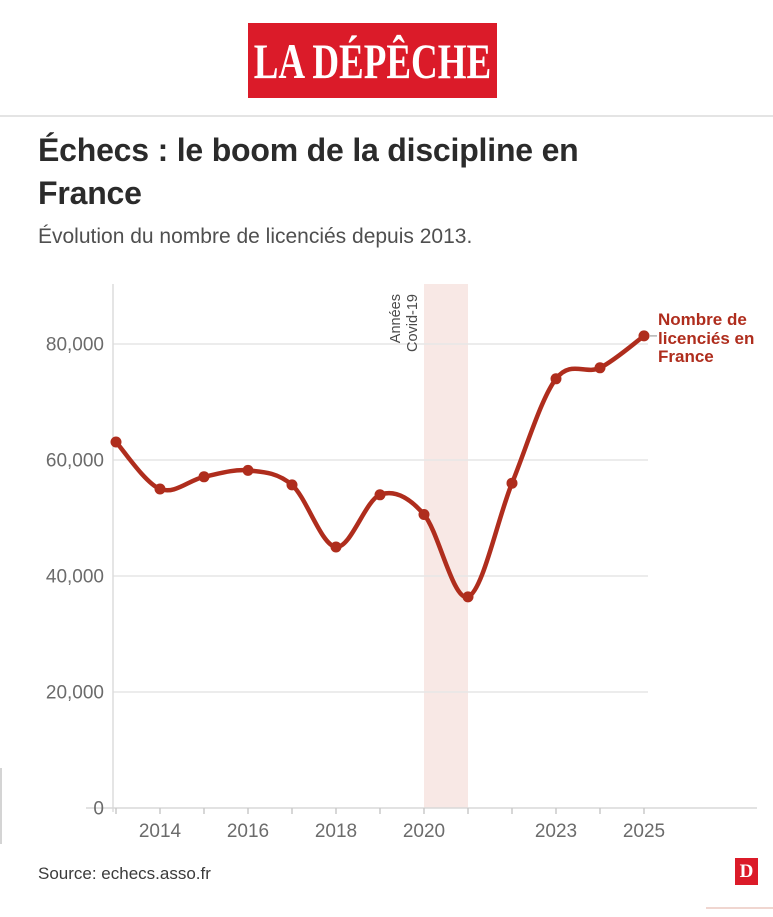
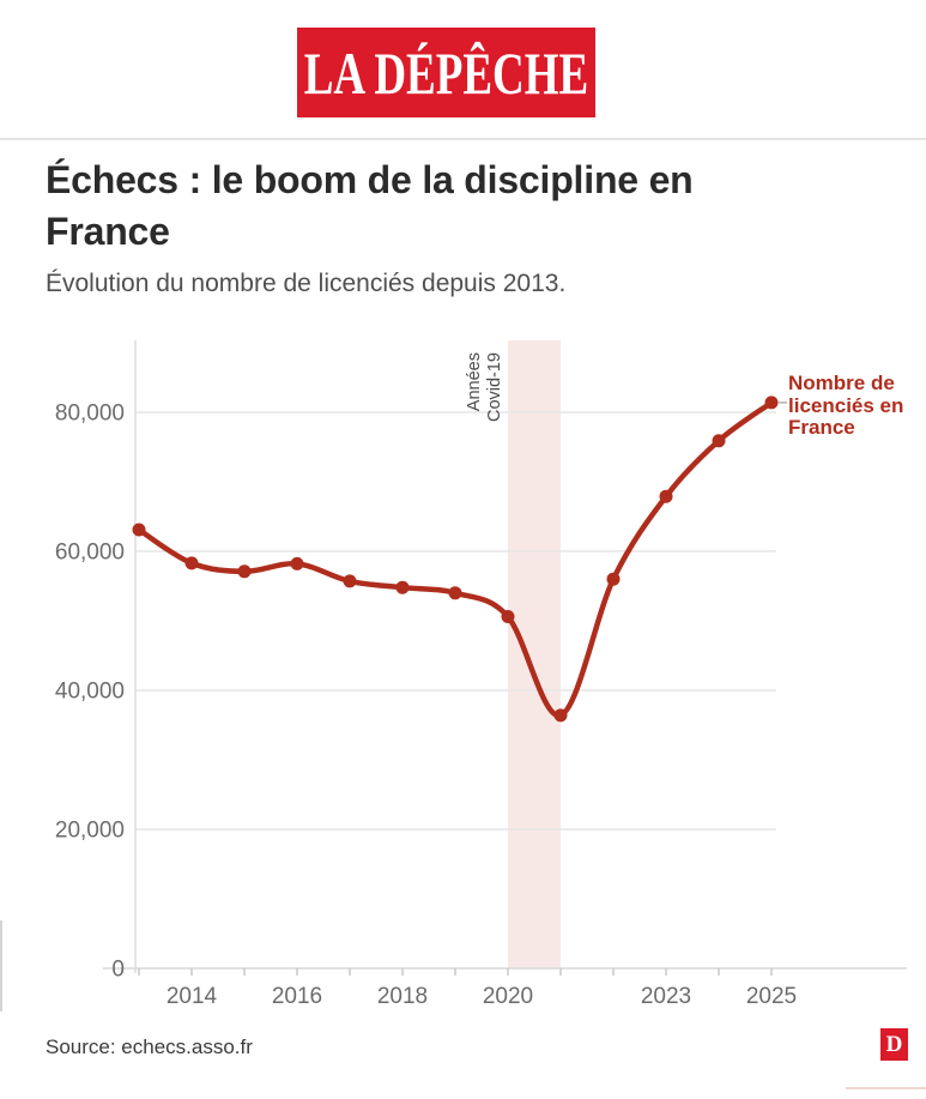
2014: 55000 -> 58000
2018: 45000 -> 55000
2023: 74000 -> 68000
